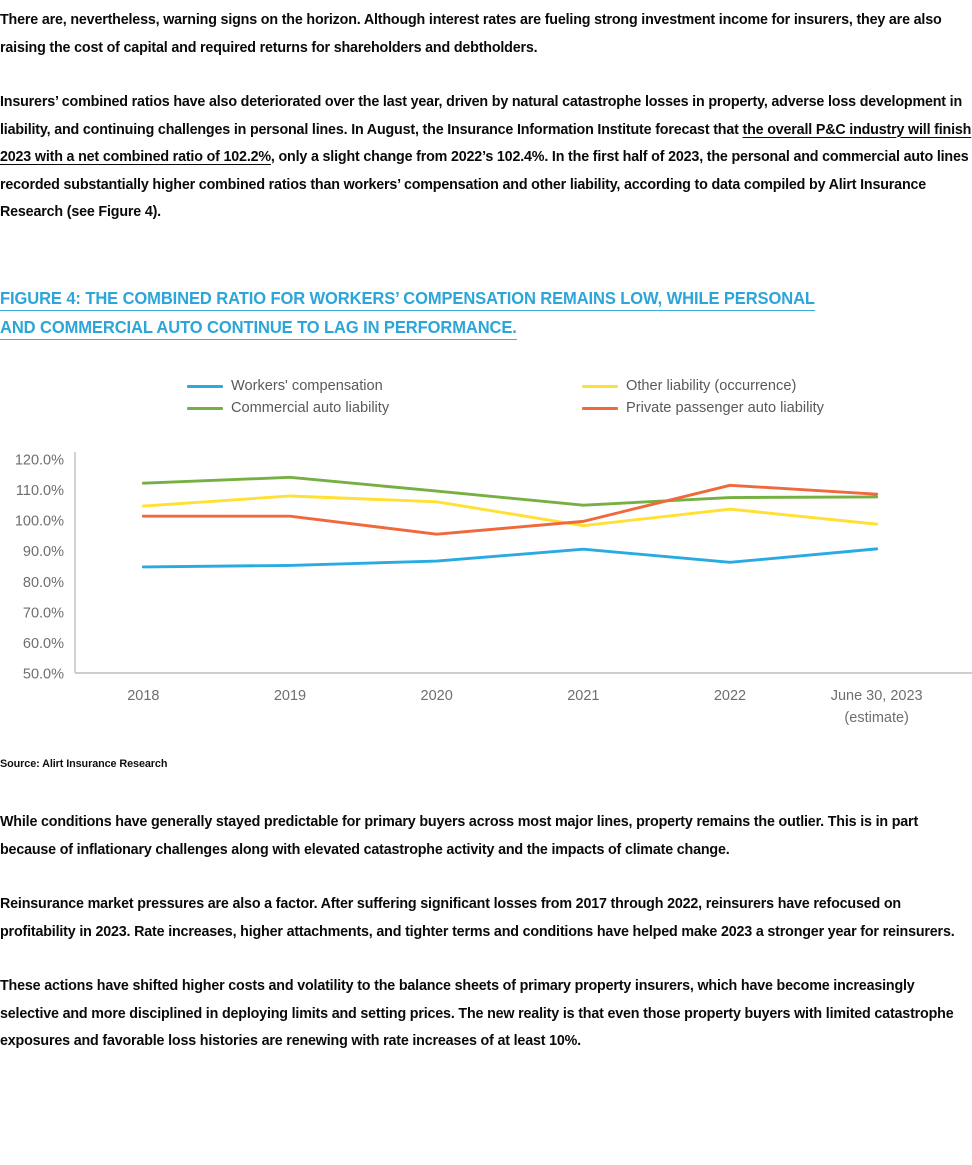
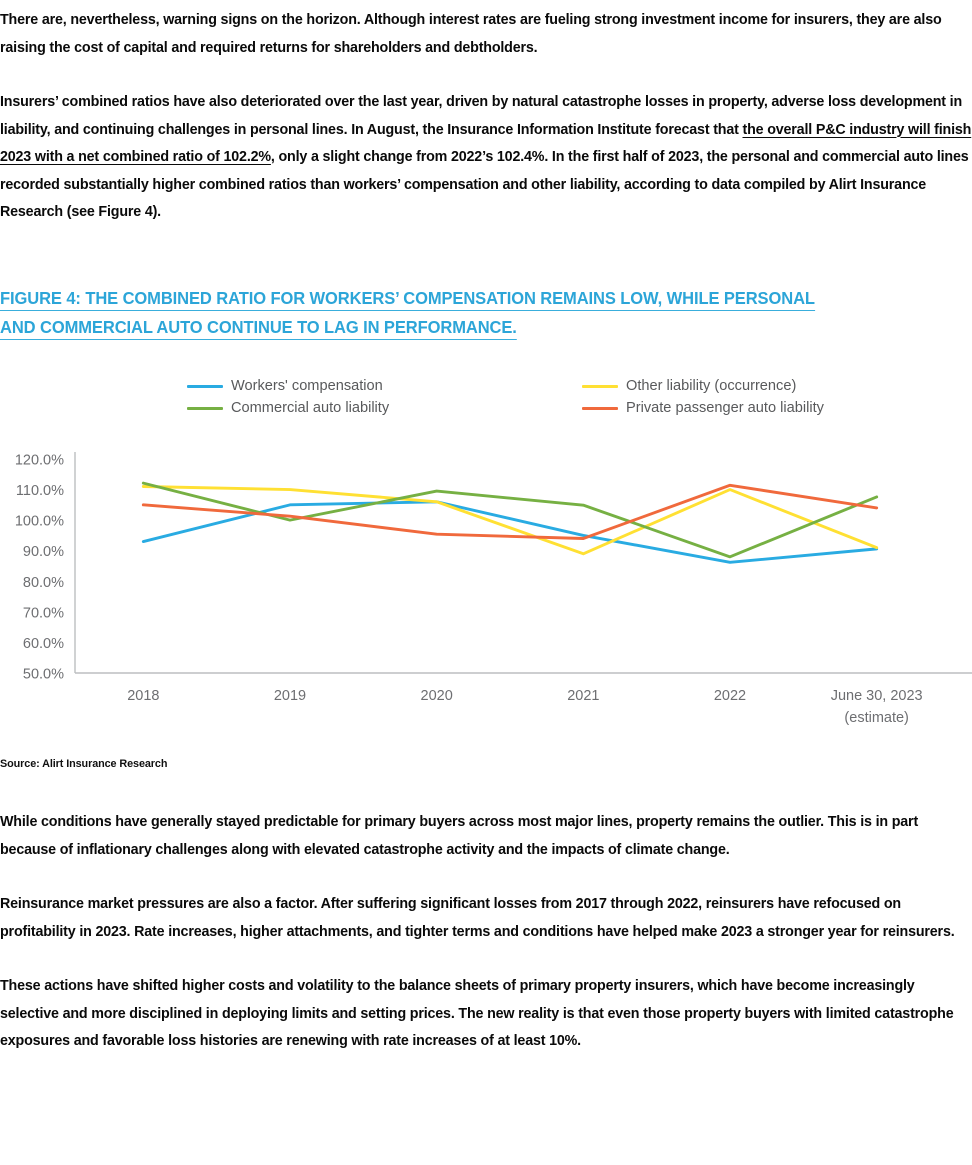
Workers' compensation/2018: 85% -> 93%
Other liability (occurrence)/2018: 105% -> 111%
Private passenger auto liability/2018: 101% -> 105%
Workers' compensation/2019: 85% -> 105%
Other liability (occurrence)/2019: 108% -> 110%
Commercial auto liability/2019: 114% -> 100%
Workers' compensation/2020: 87% -> 106%
Workers' compensation/2021: 90% -> 95%
Other liability (occurrence)/2021: 98% -> 89%
Private passenger auto liability/2021: 100% -> 94%
Other liability (occurrence)/2022: 104% -> 110%
Commercial auto liability/2022: 107% -> 88%
Other liability (occurrence)/June 30, 2023: 99% -> 91%
Private passenger auto liability/June 30, 2023: 108% -> 104%
